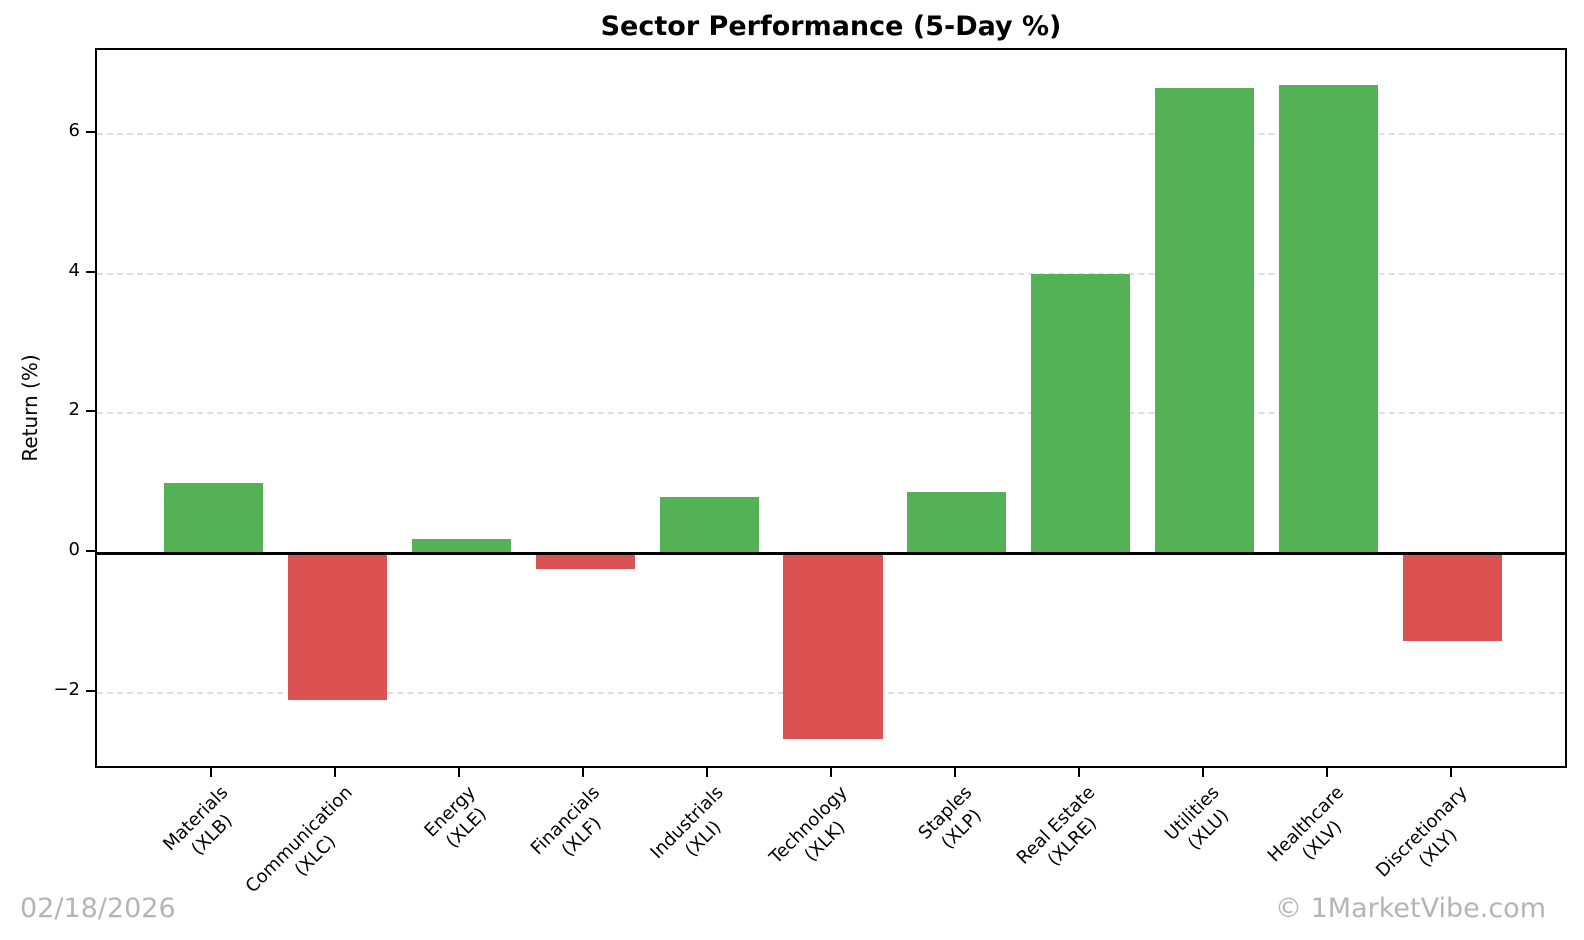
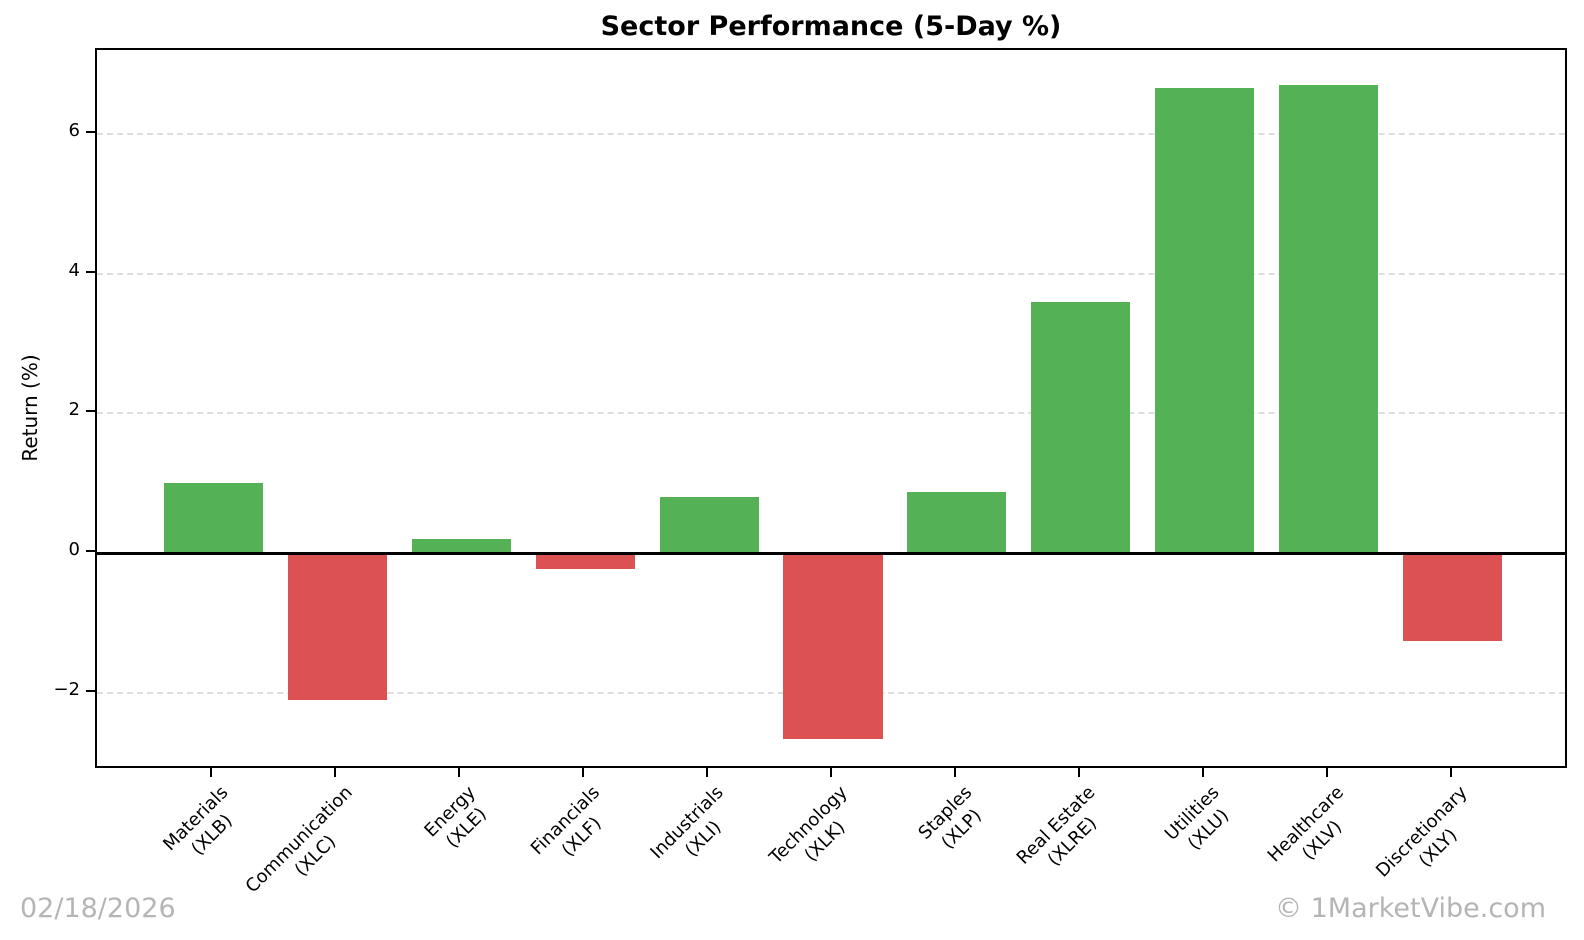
Real Estate: 4.0 -> 3.6
